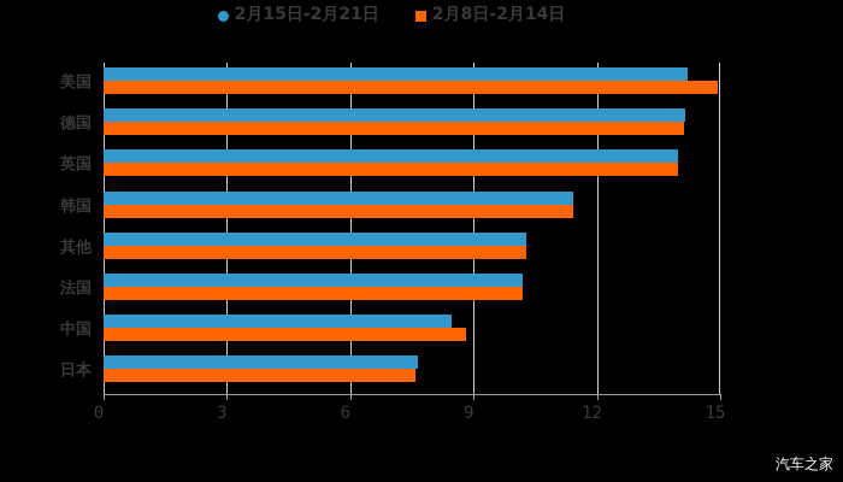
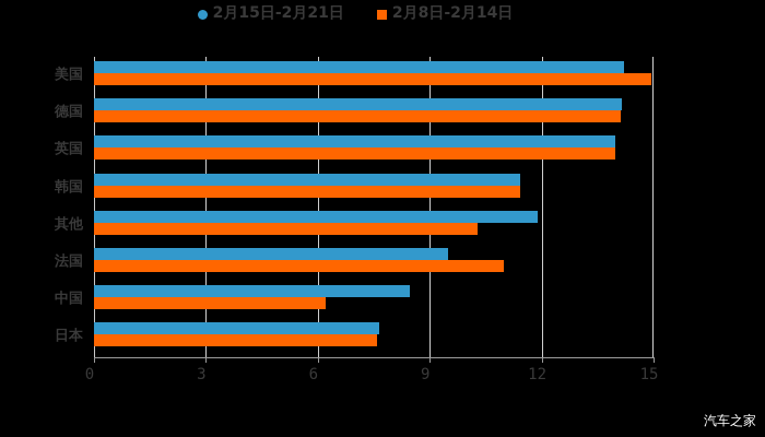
2月15日-2月21日/其他: 10.3 -> 11.9
2月15日-2月21日/法国: 10.2 -> 9.5
2月8日-2月14日/法国: 10.2 -> 11.0
2月8日-2月14日/中国: 8.8 -> 6.2
